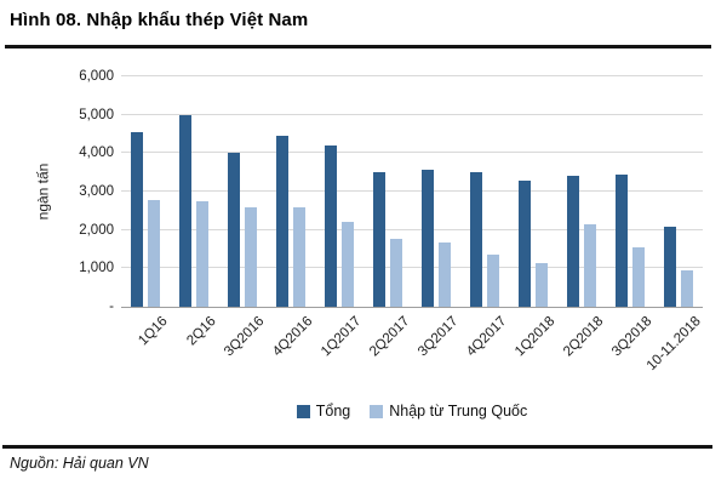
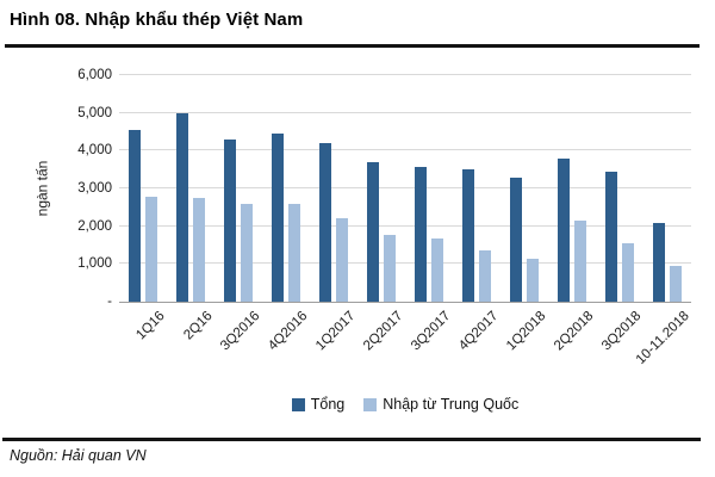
Tổng/3Q2016: 4000 -> 4300
Tổng/2Q2017: 3500 -> 3700
Tổng/2Q2018: 3400 -> 3800
